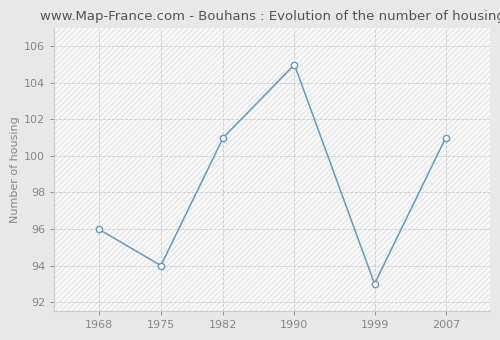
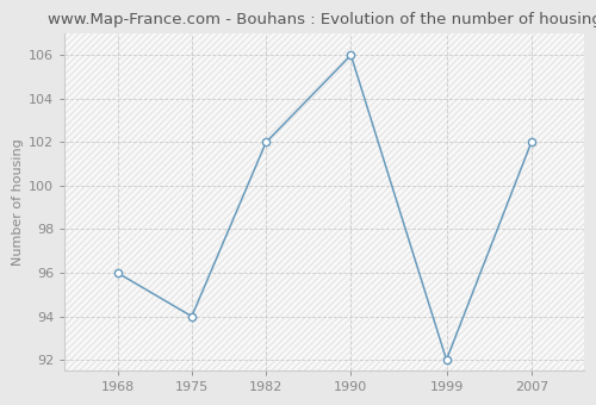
1982: 101 -> 102
1990: 105 -> 106
1999: 93 -> 92
2007: 101 -> 102
